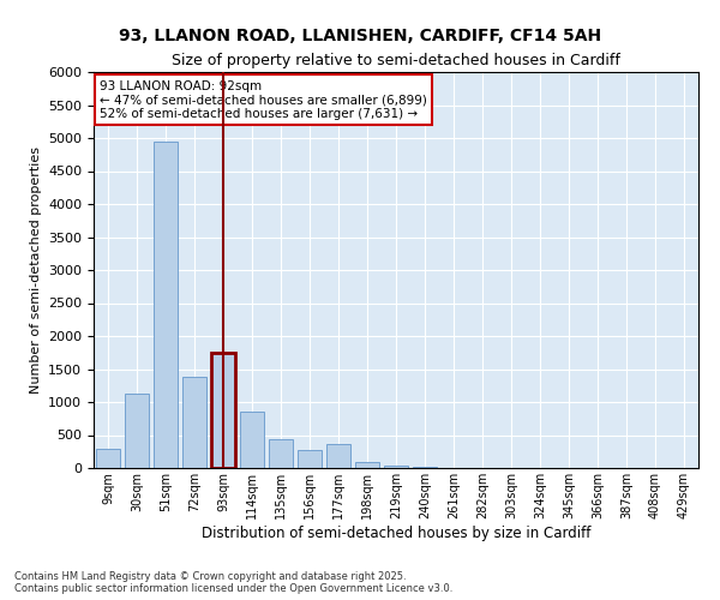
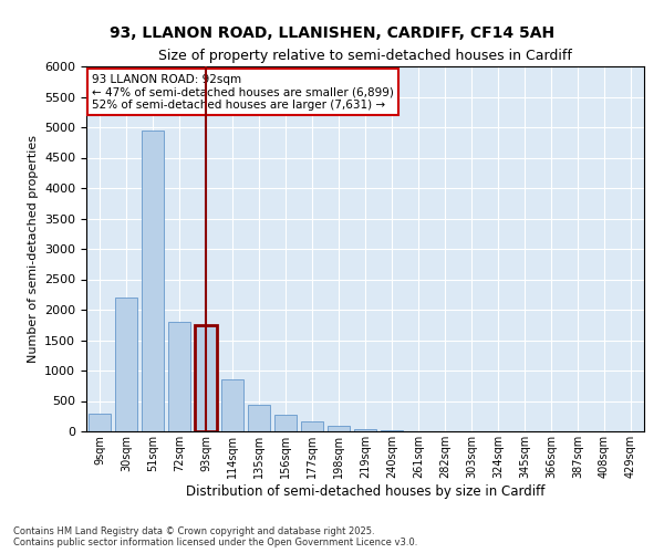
30sqm: 1120 -> 2200
72sqm: 1380 -> 1800
177sqm: 360 -> 160
